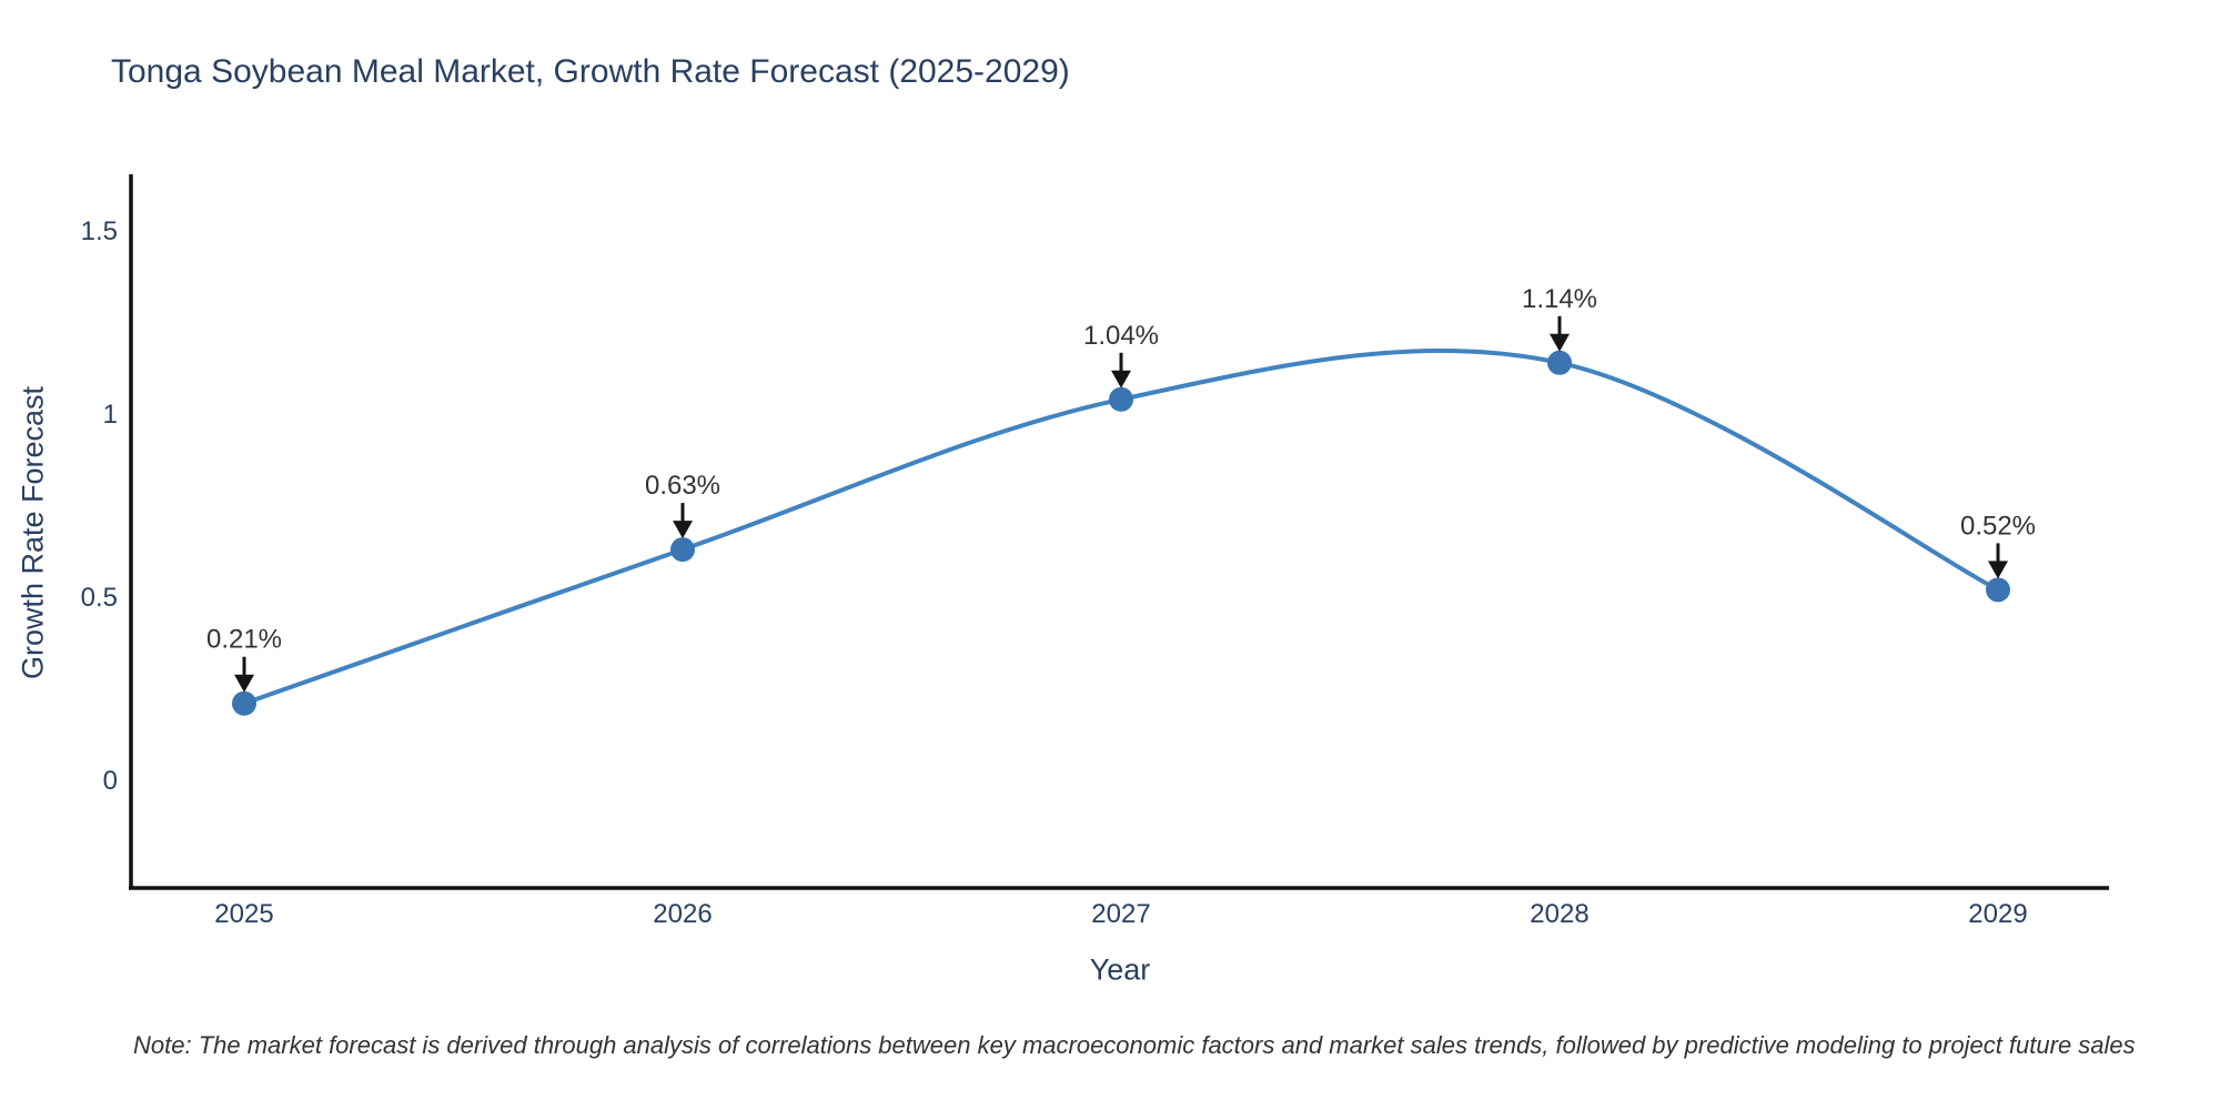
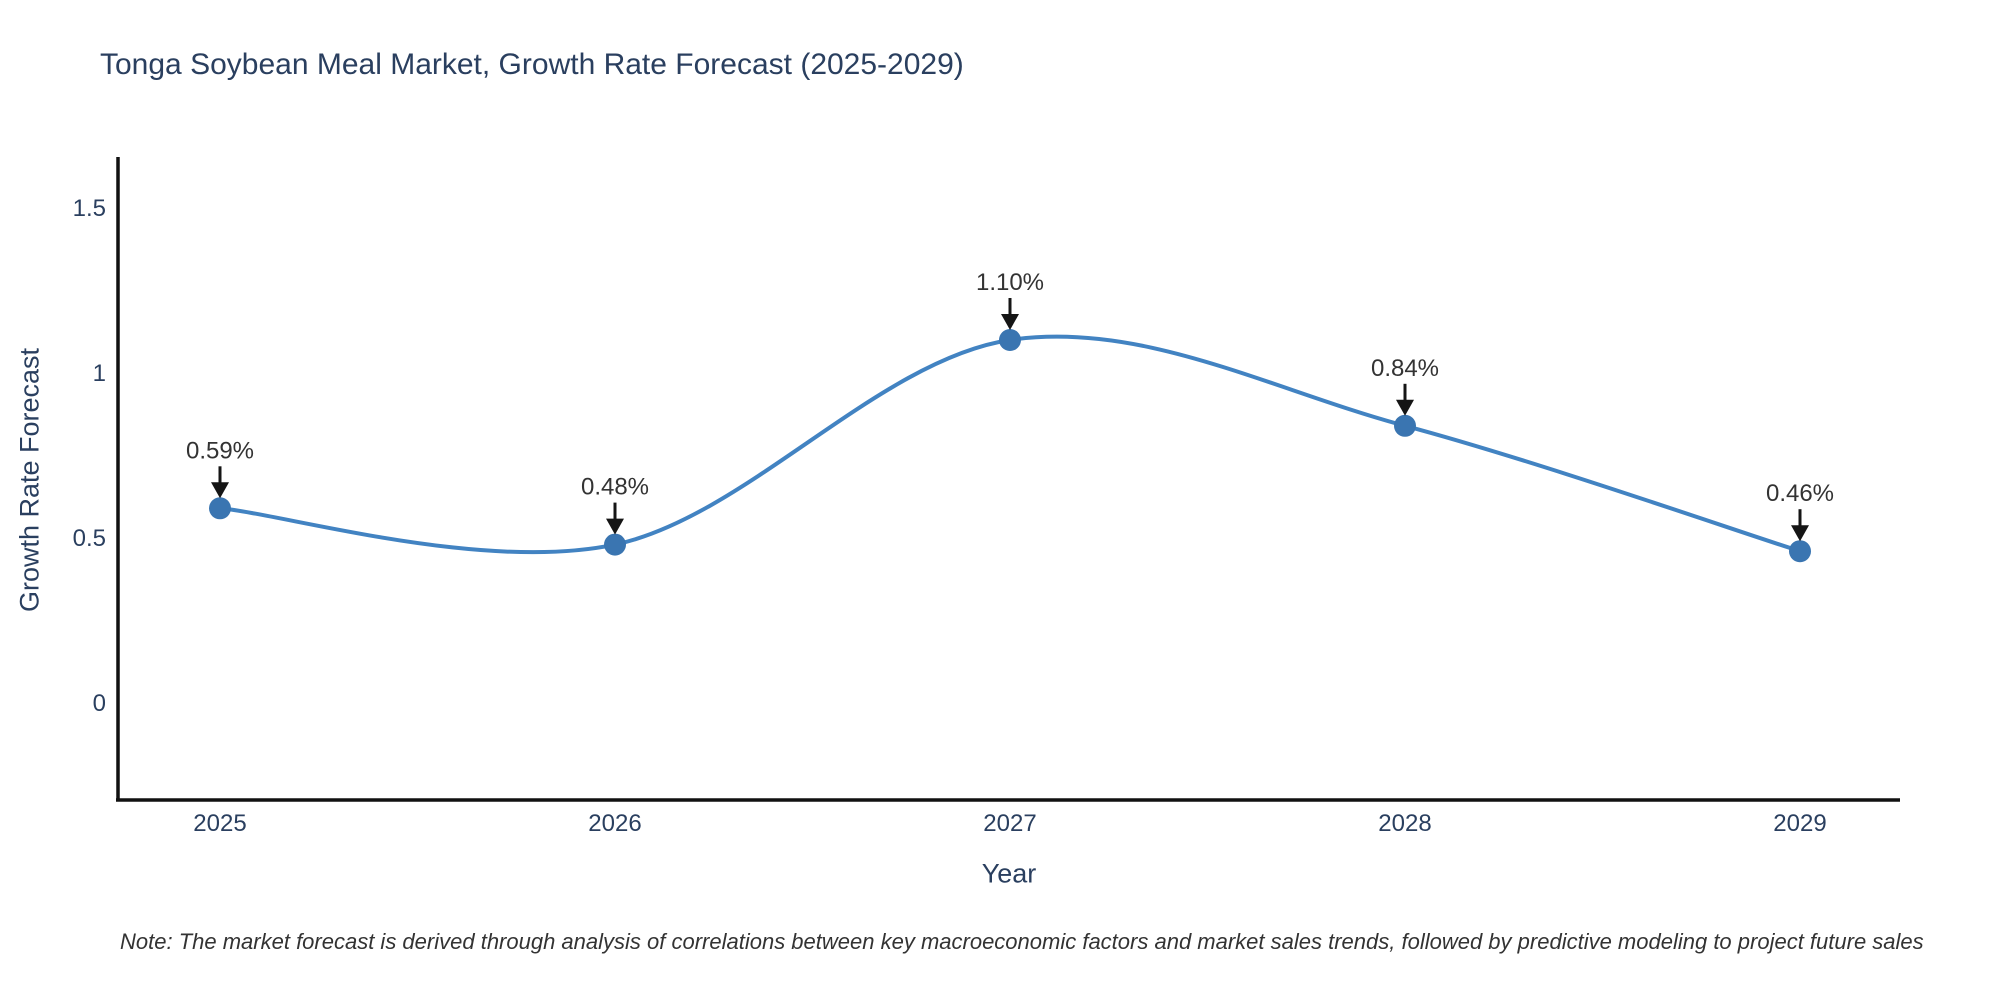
2025: 0.21% -> 0.59%
2026: 0.63% -> 0.48%
2027: 1.04% -> 1.10%
2028: 1.14% -> 0.84%
2029: 0.52% -> 0.46%
